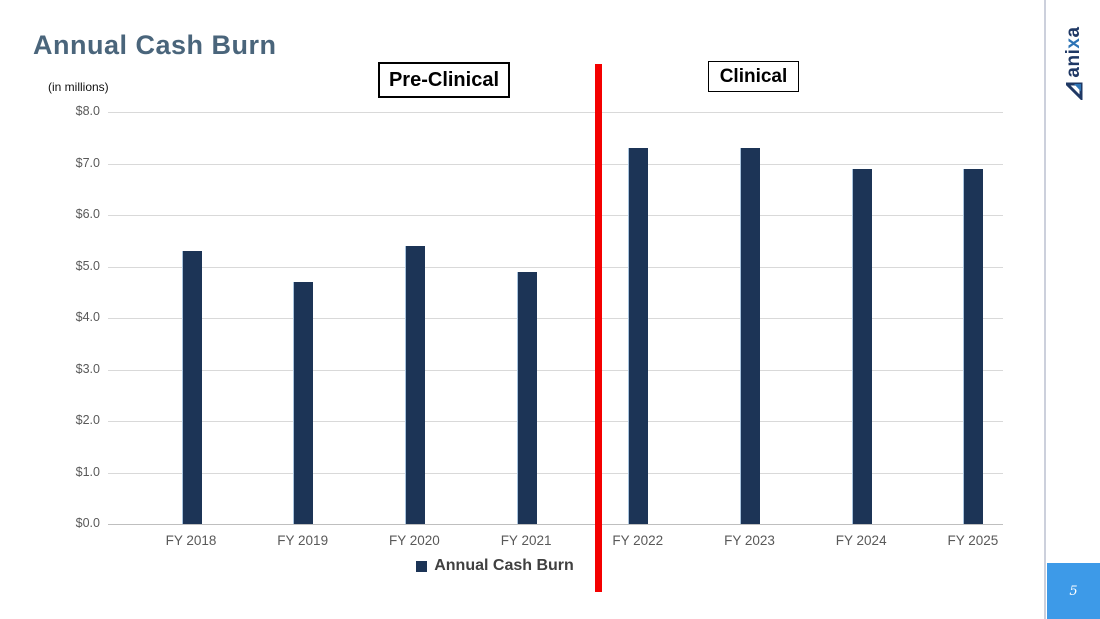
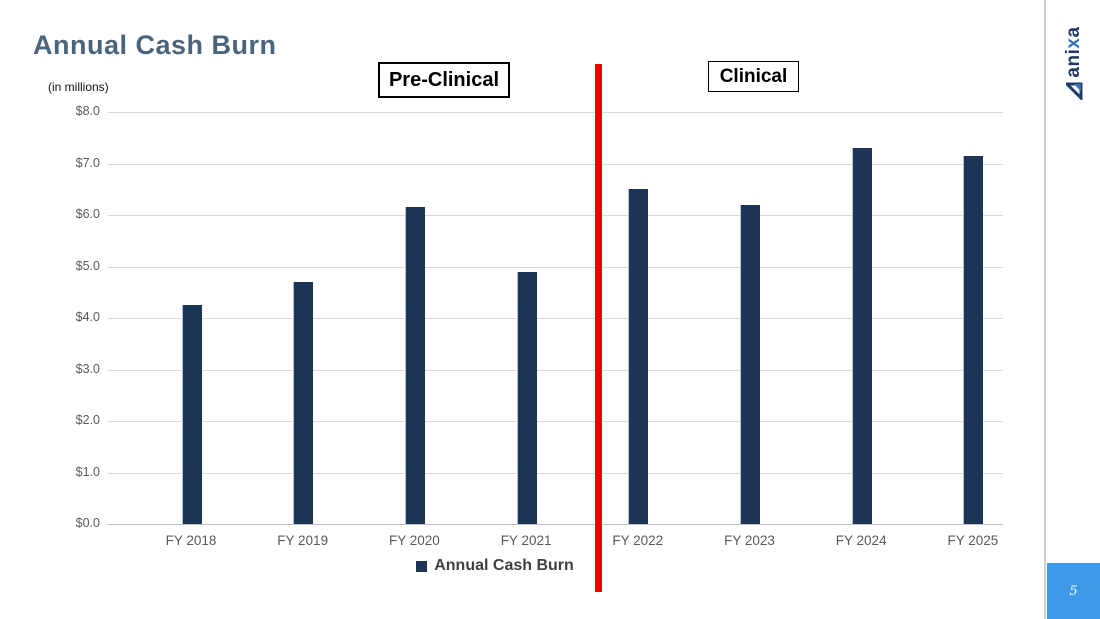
FY 2018: $5.3 -> $4.2
FY 2020: $5.4 -> $6.2
FY 2022: $7.3 -> $6.5
FY 2023: $7.3 -> $6.2
FY 2024: $6.9 -> $7.3
FY 2025: $6.9 -> $7.2
